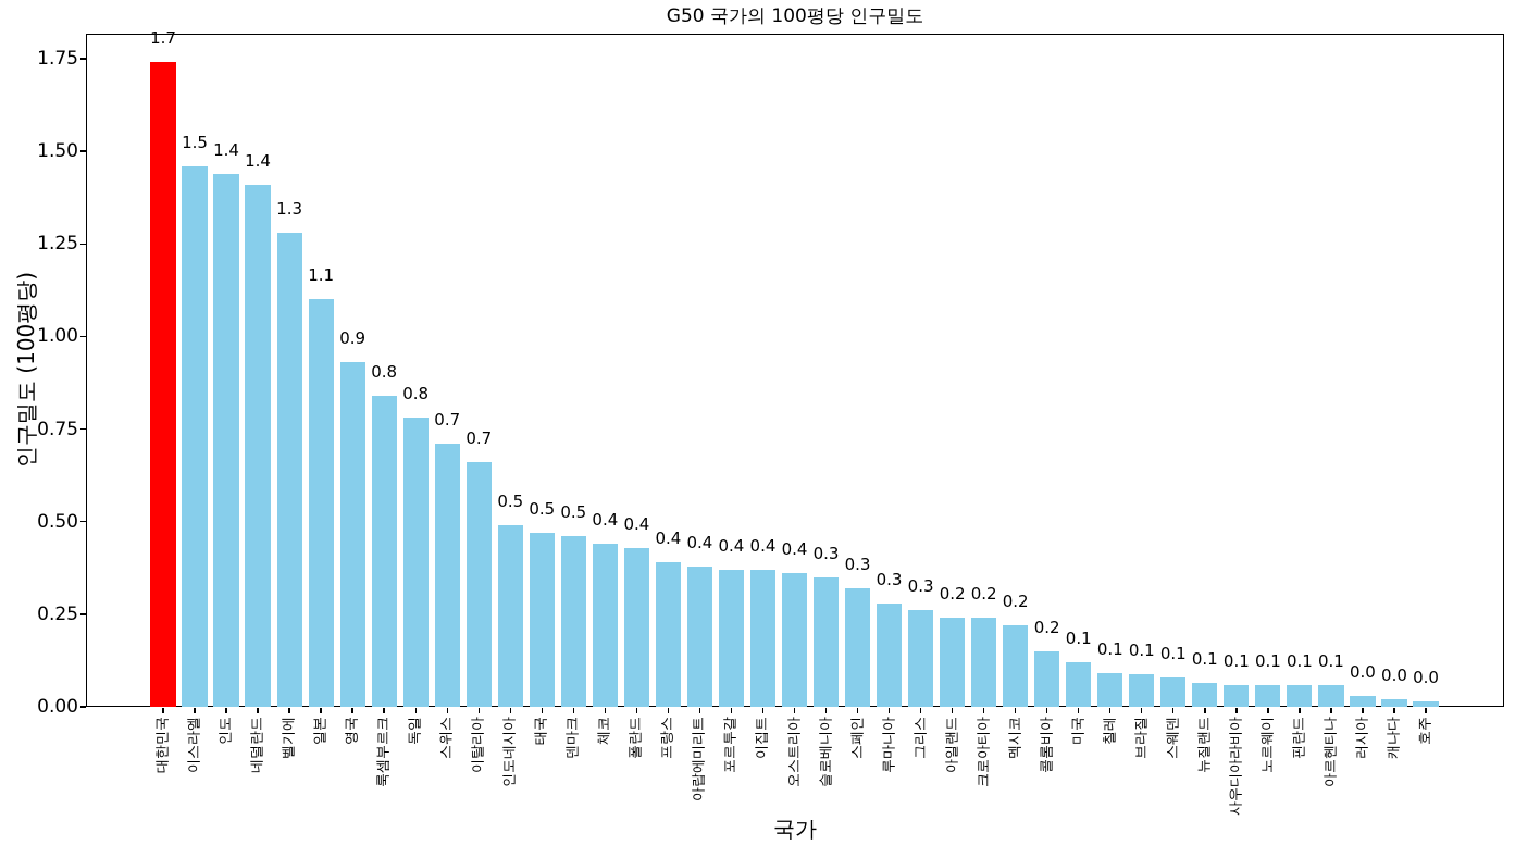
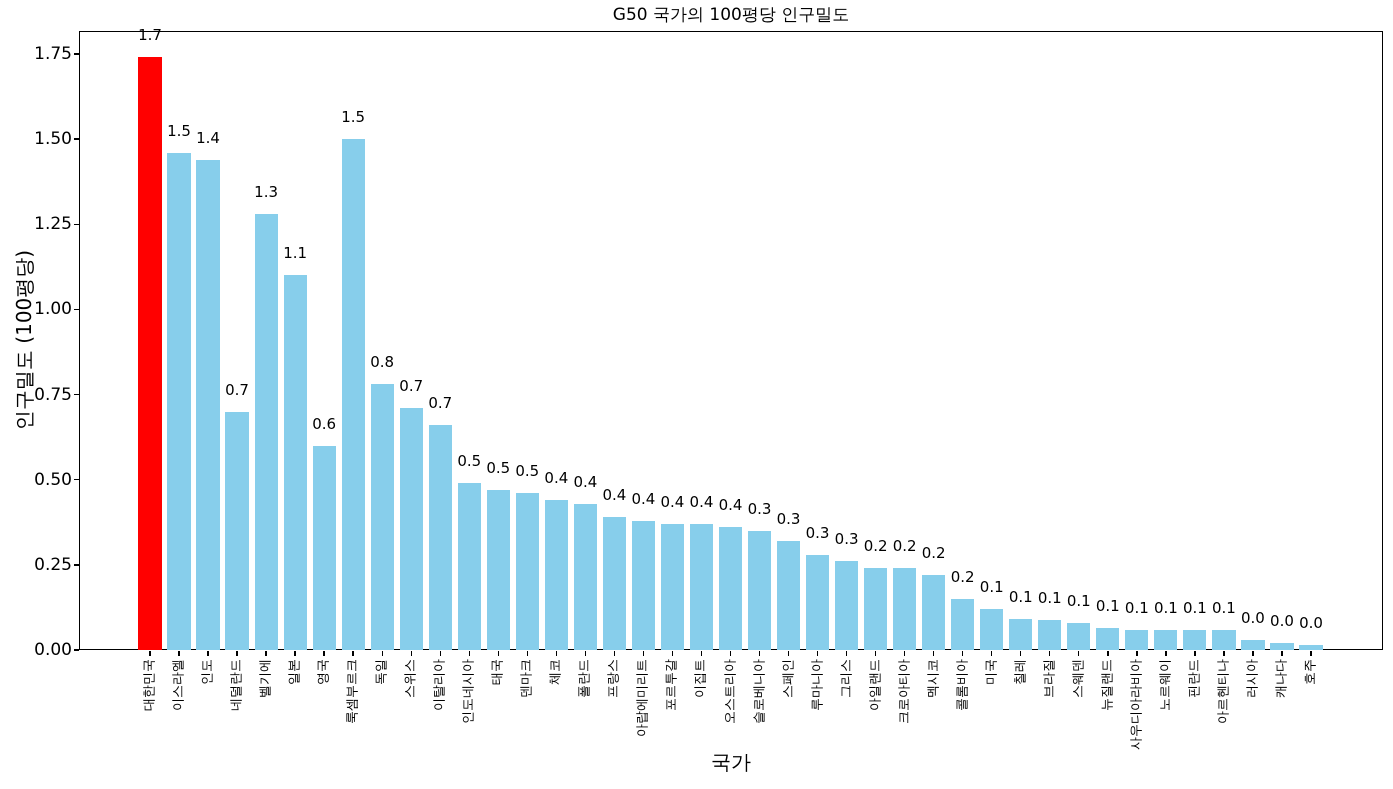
네덜란드: 1.4 -> 0.7
영국: 0.9 -> 0.6
룩셈부르크: 0.8 -> 1.5
